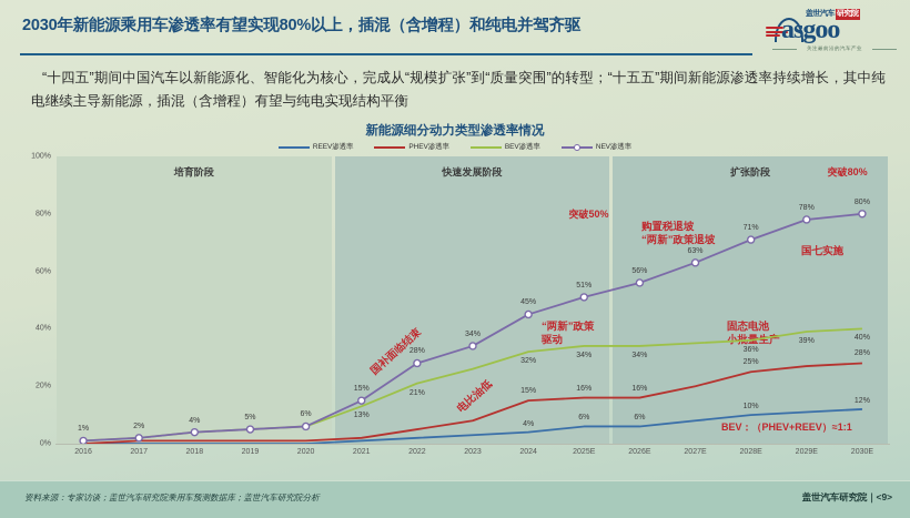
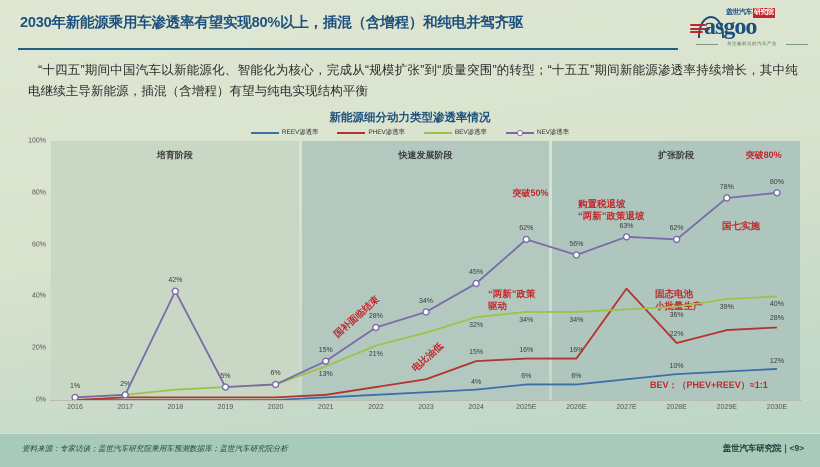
NEV渗透率/2018: 4% -> 42%
NEV渗透率/2025E: 51% -> 62%
PHEV渗透率/2027E: 20% -> 43%
PHEV渗透率/2028E: 25% -> 22%
NEV渗透率/2028E: 71% -> 62%
